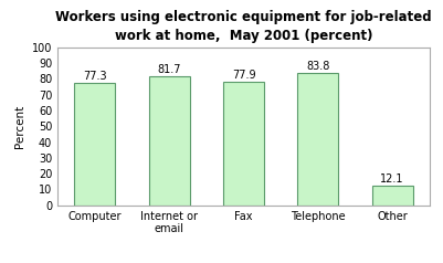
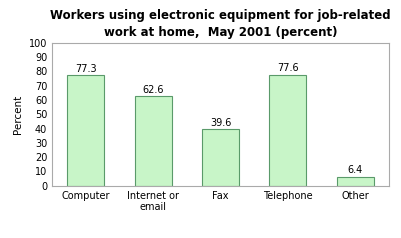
Internet or email: 81.7 -> 62.6
Fax: 77.9 -> 39.6
Telephone: 83.8 -> 77.6
Other: 12.1 -> 6.4
